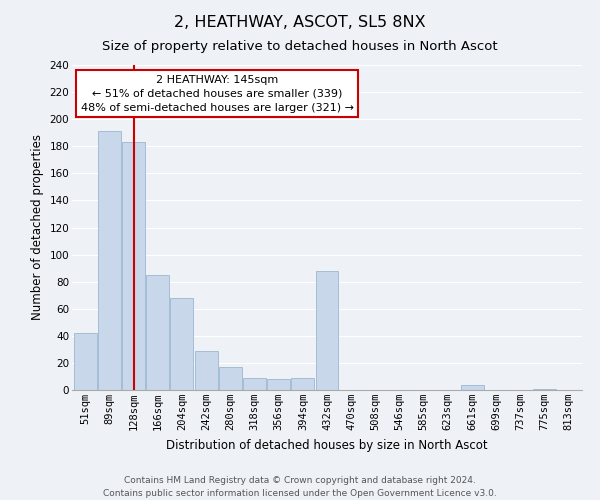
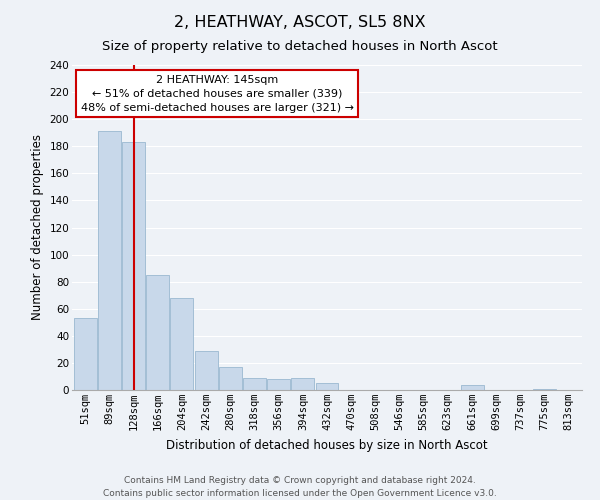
51sqm: 42 -> 53
432sqm: 88 -> 5
